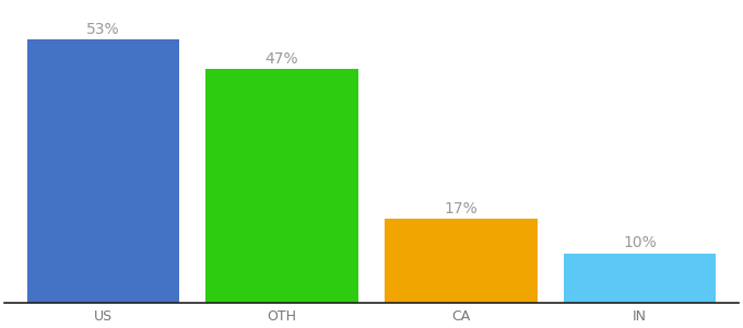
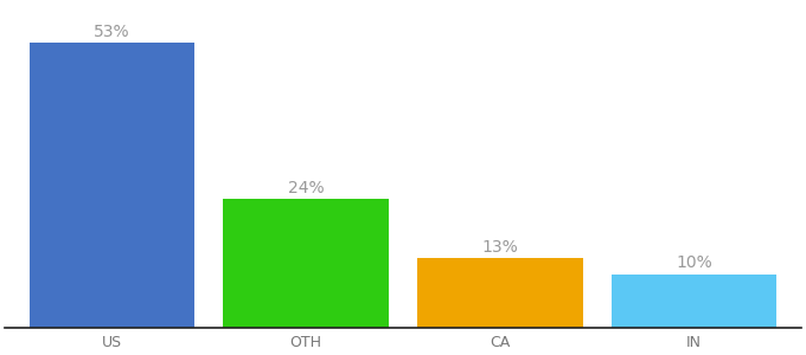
OTH: 47% -> 24%
CA: 17% -> 13%
